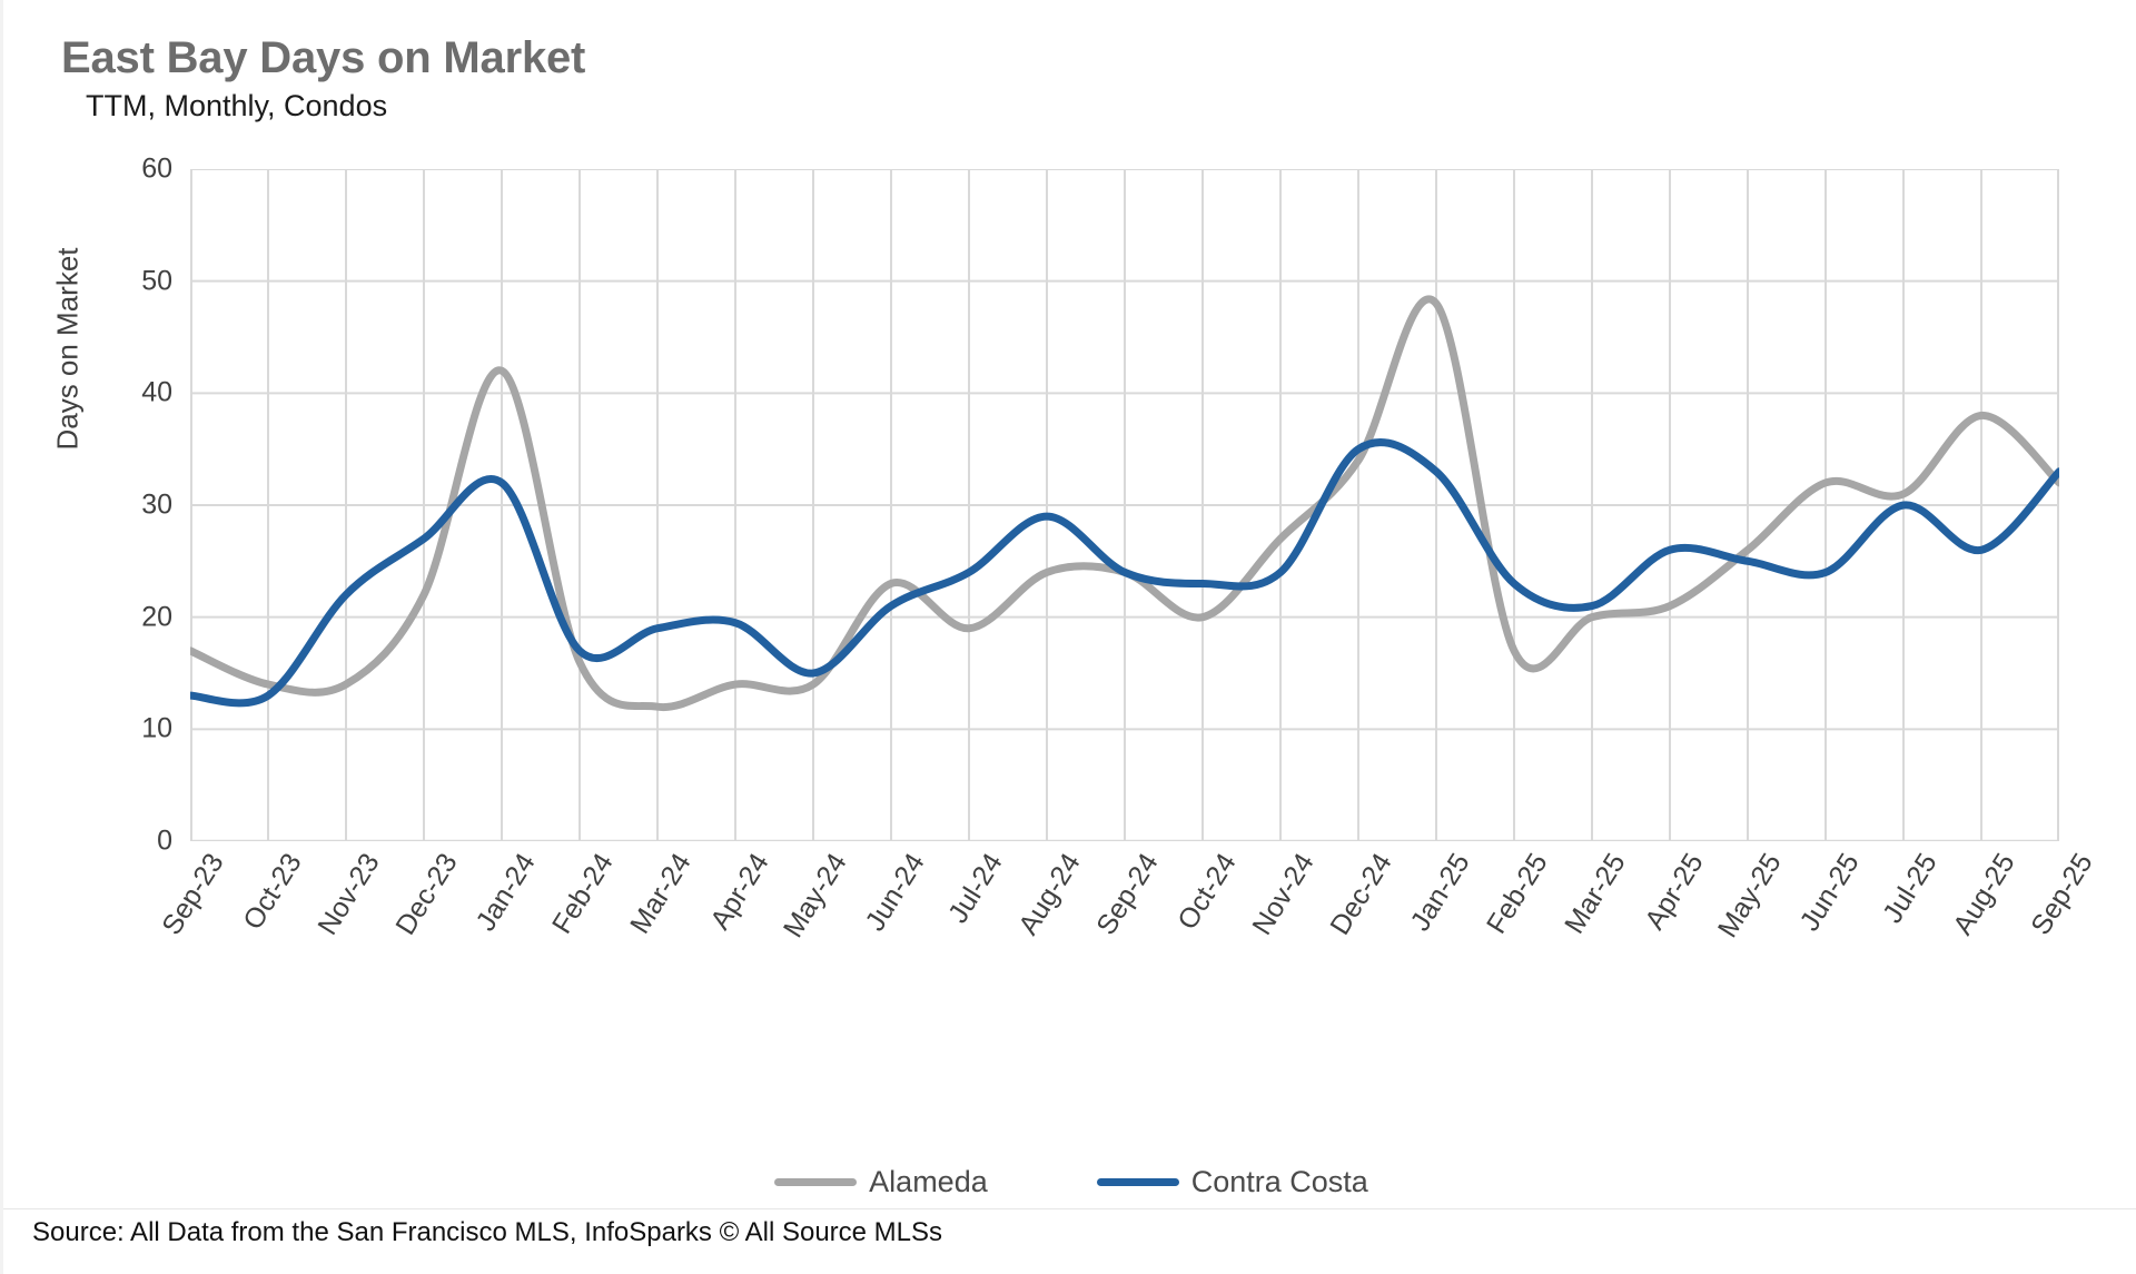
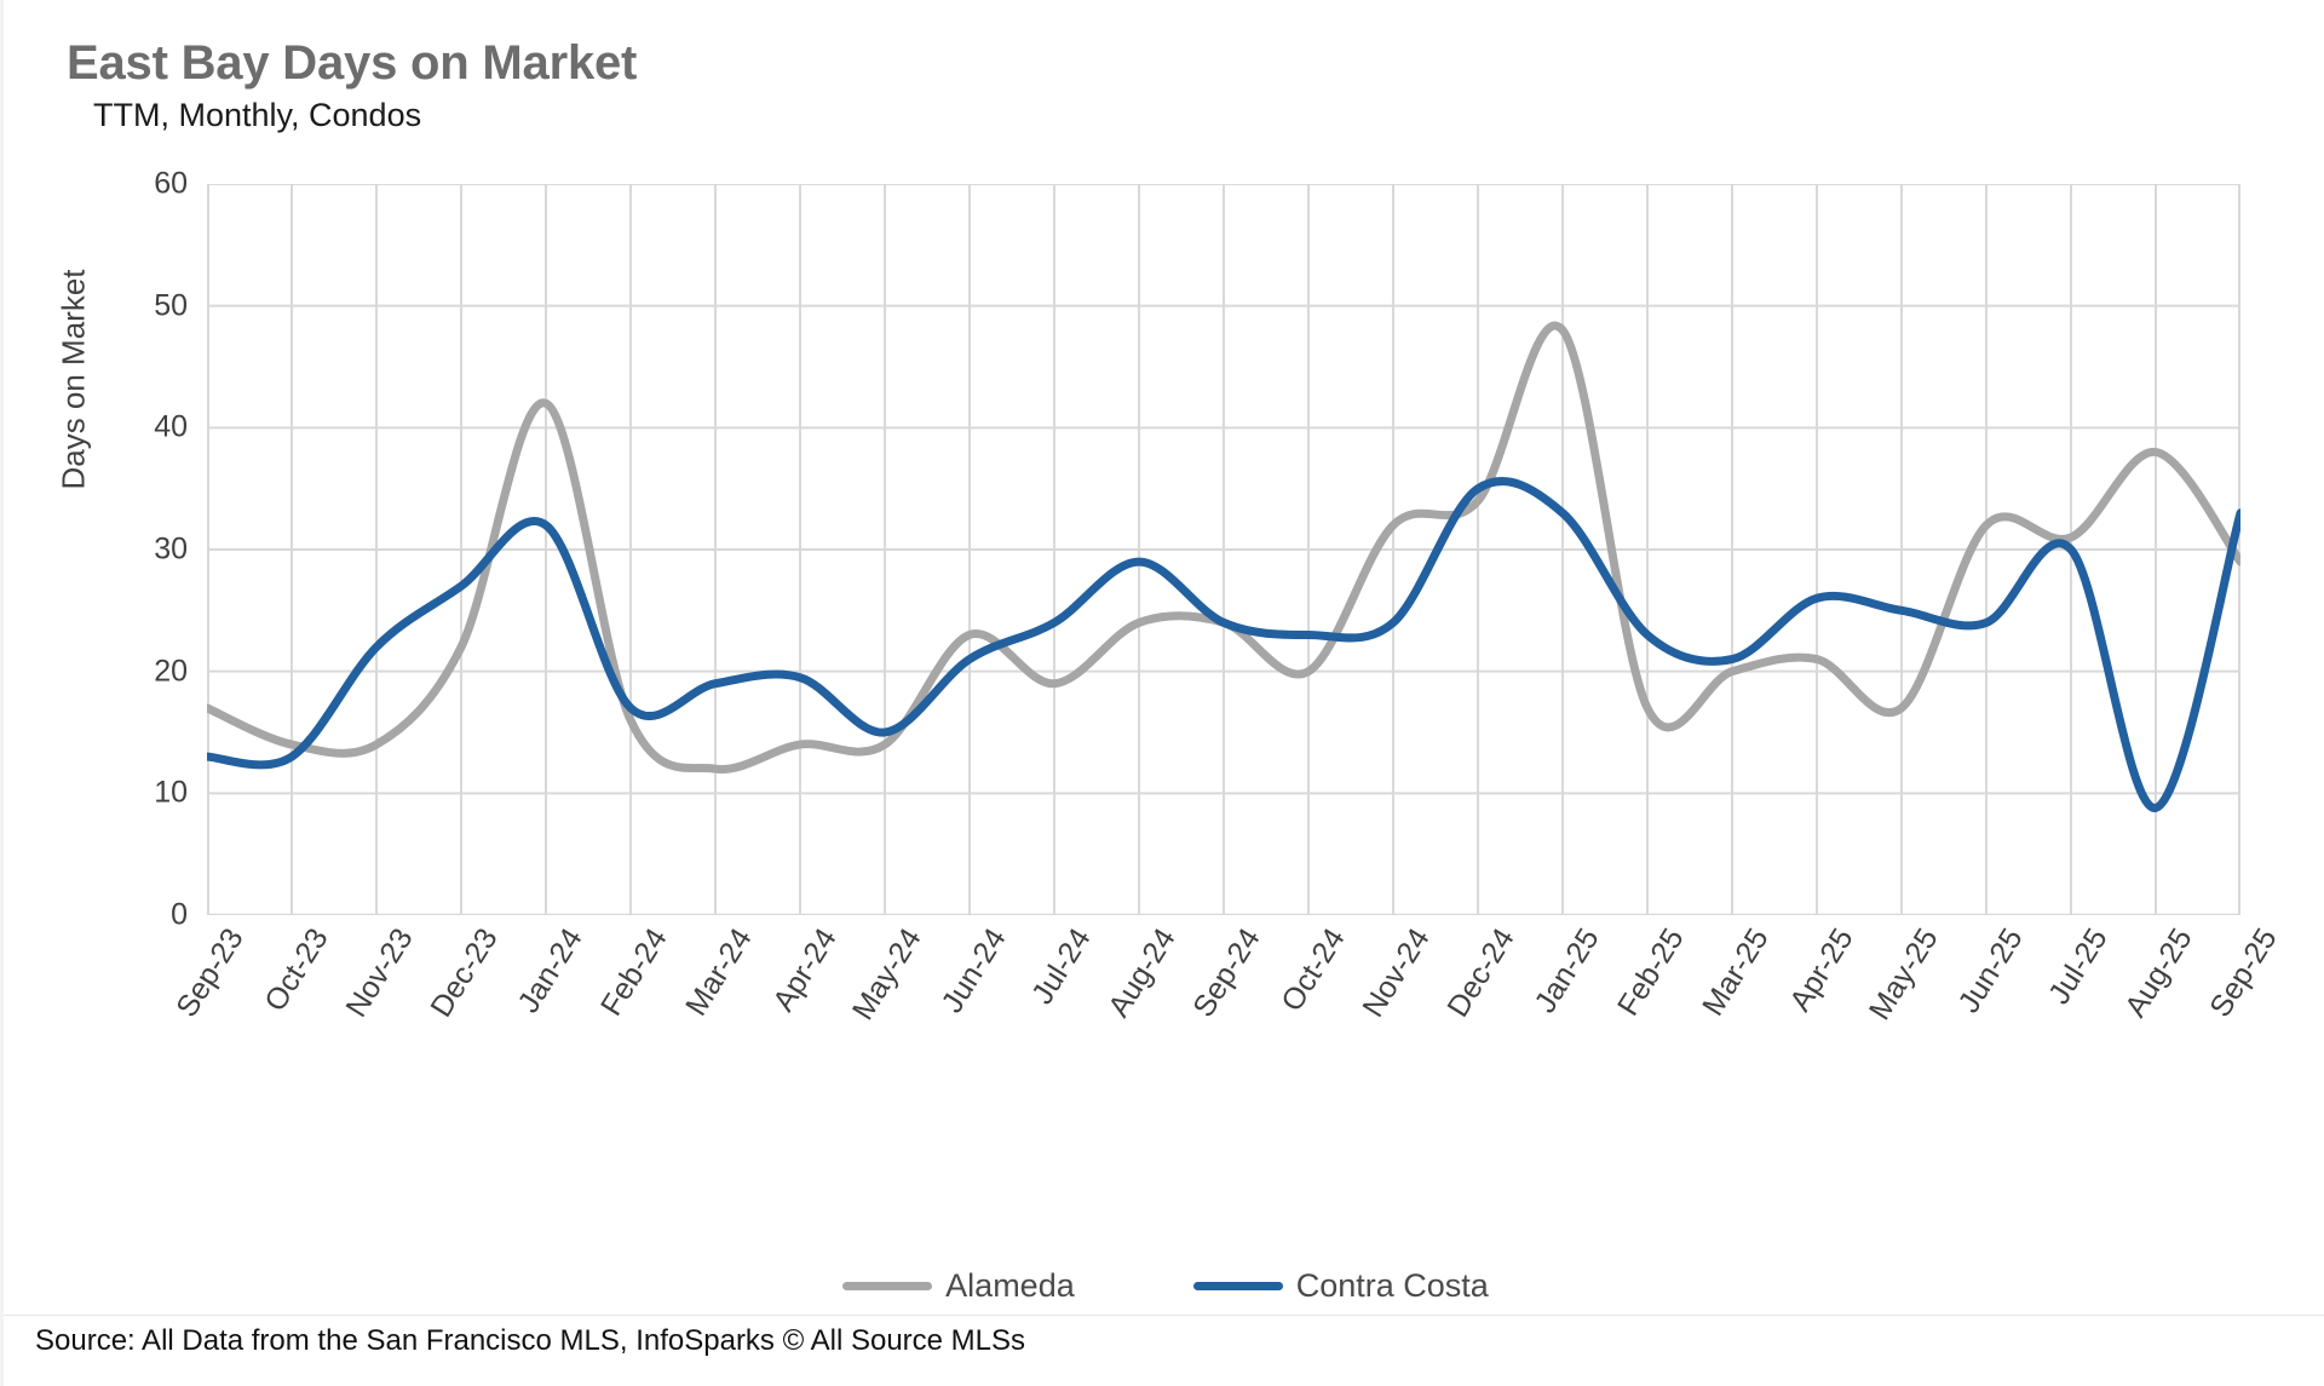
Alameda/Nov-24: 27 -> 32
Alameda/May-25: 26 -> 17
Contra Costa/Aug-25: 26.0 -> 8.8
Alameda/Sep-25: 32 -> 29
